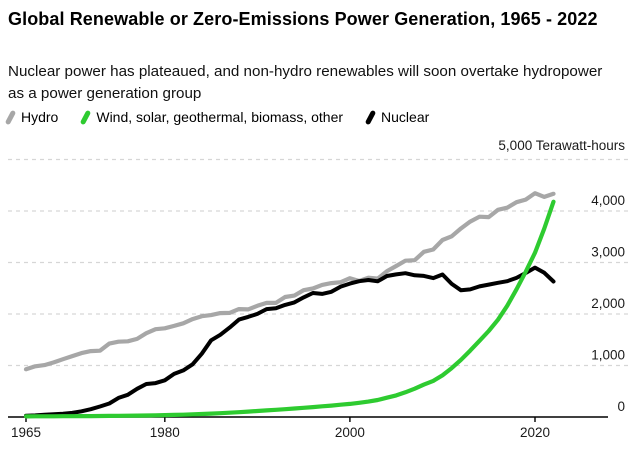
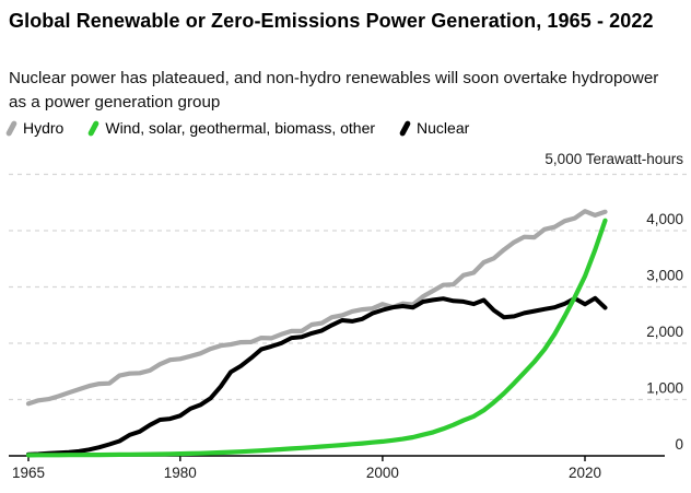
Nuclear/2020: 2900 -> 2700
